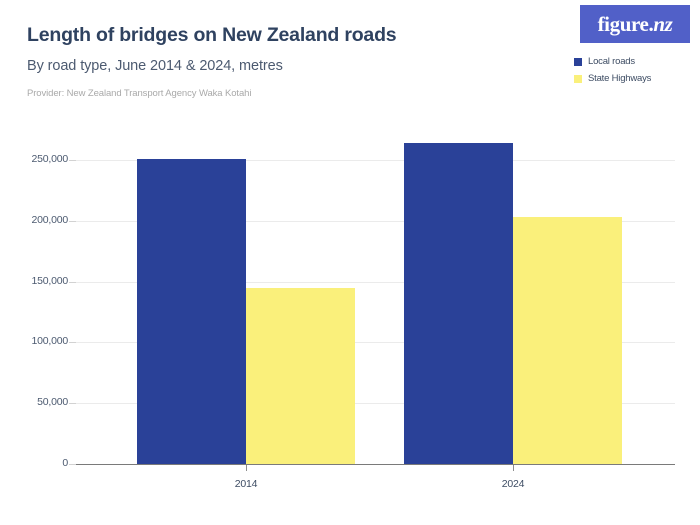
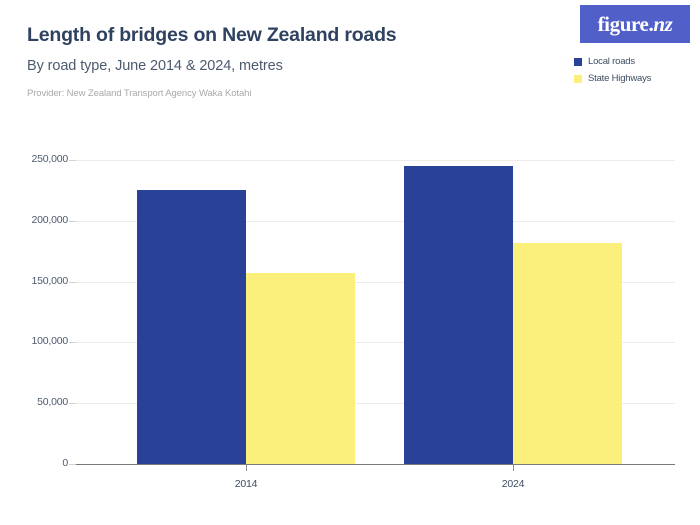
Local roads/2014: 251000 -> 225000
State Highways/2014: 145000 -> 157000
Local roads/2024: 264000 -> 245000
State Highways/2024: 203000 -> 182000
